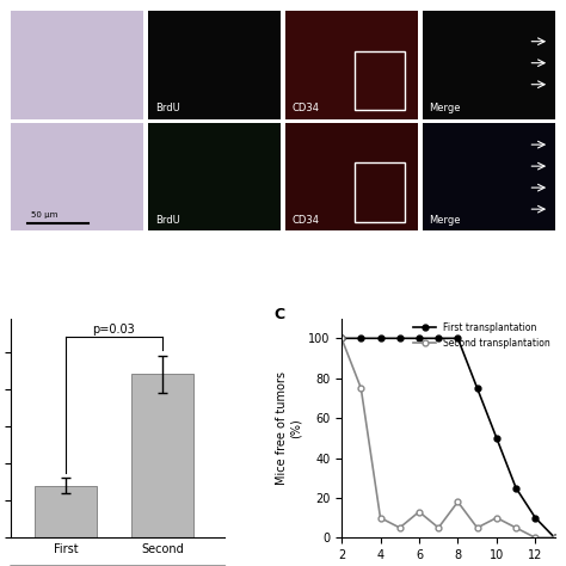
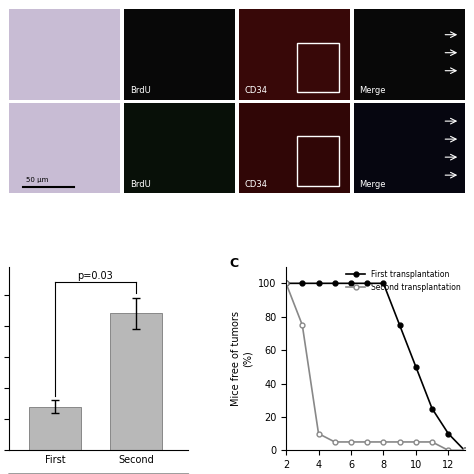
Second transplantation/6: 13 -> 5
Second transplantation/8: 18 -> 5
Second transplantation/10: 10 -> 5
